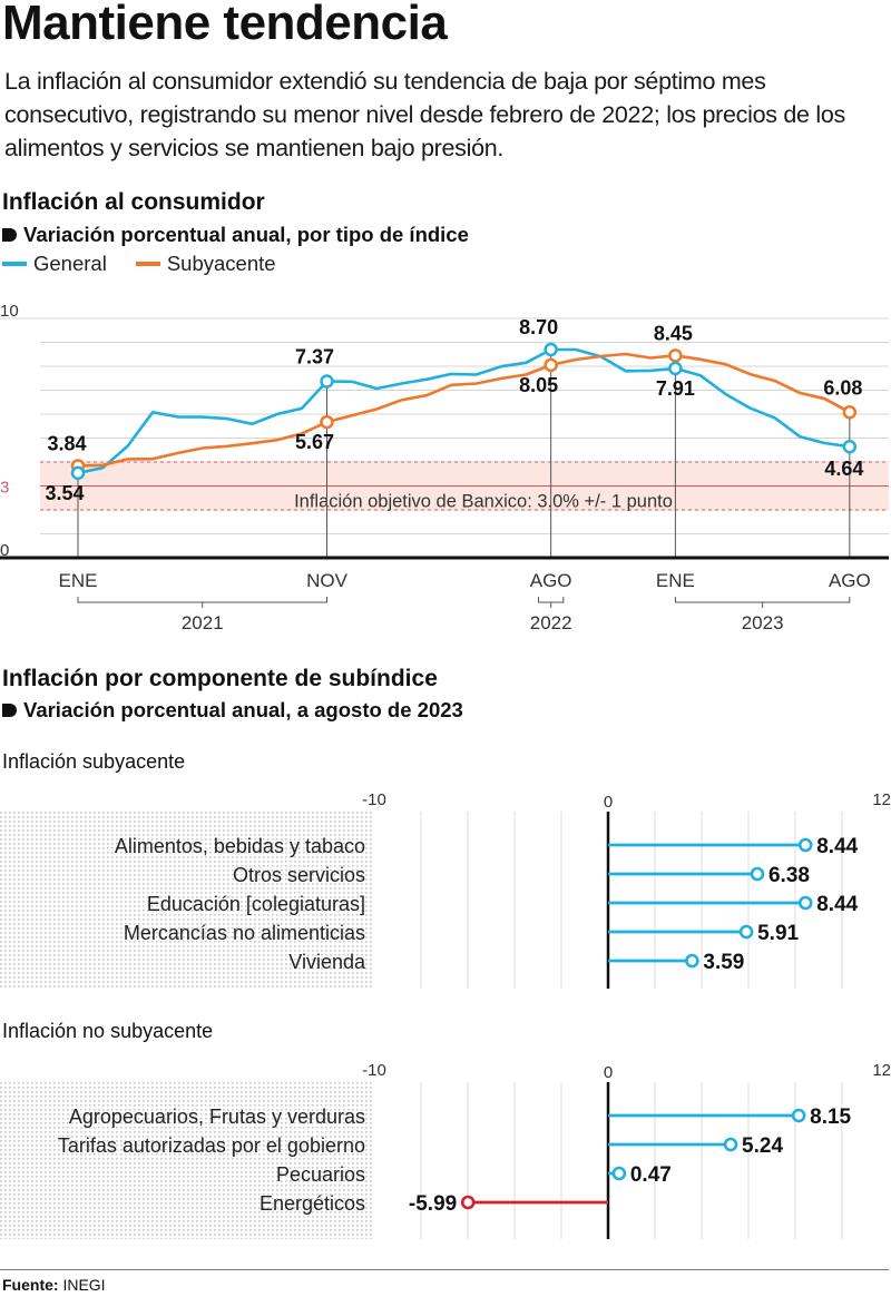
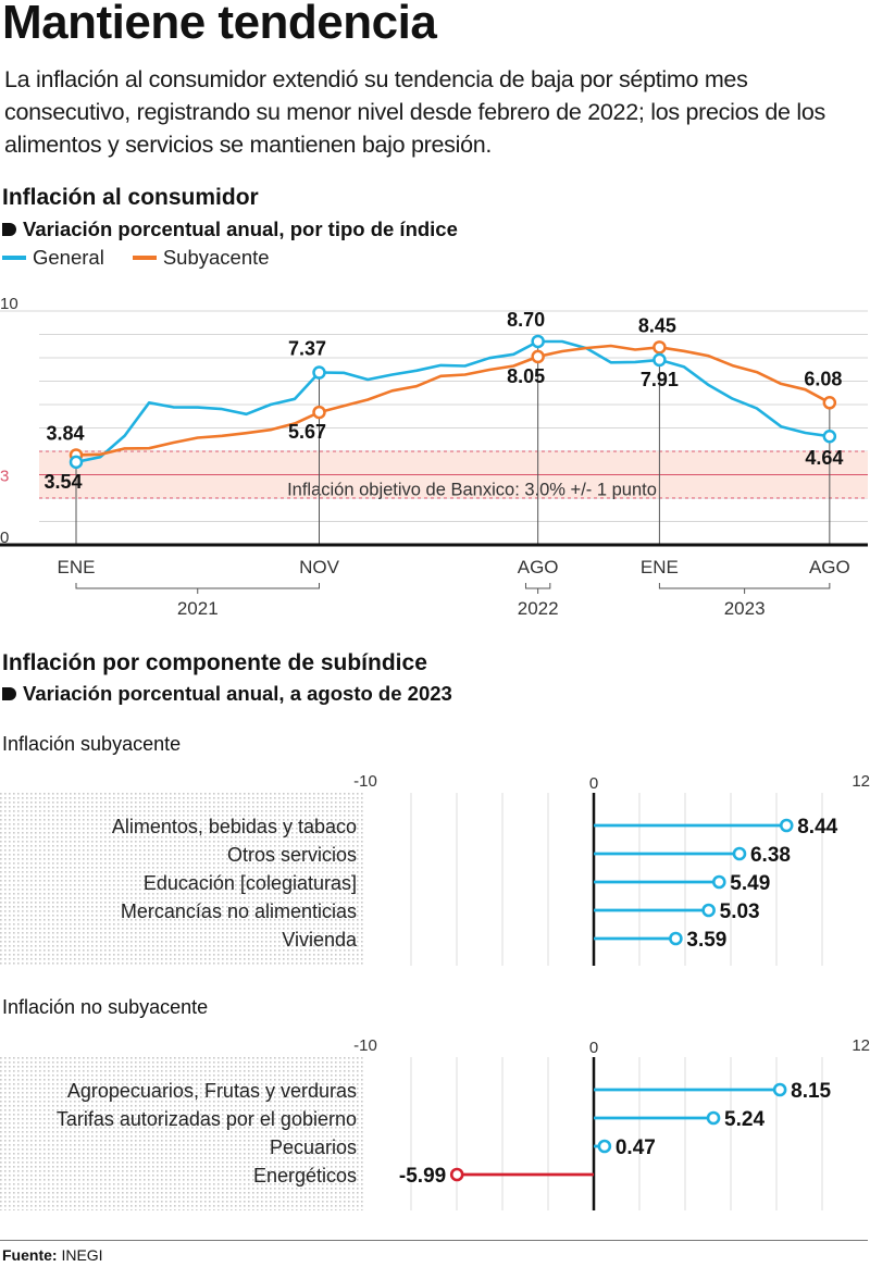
Inflación subyacente/Educación [colegiaturas]: 8.44 -> 5.49
Inflación subyacente/Mercancías no alimenticias: 5.91 -> 5.03
